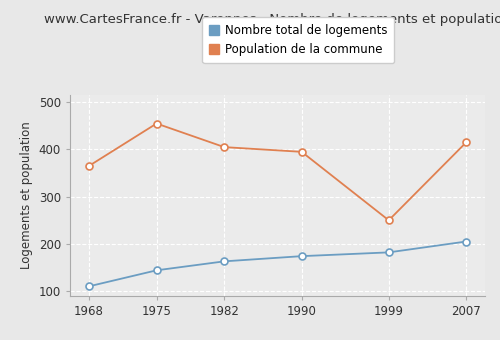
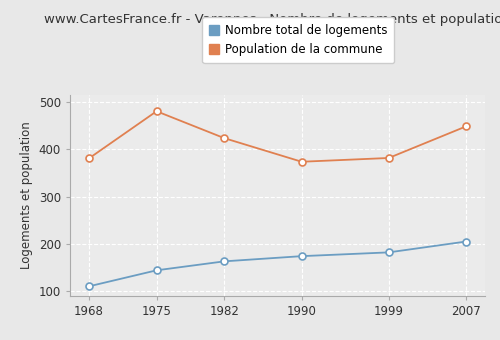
Population de la commune/1968: 365 -> 381
Population de la commune/1975: 455 -> 481
Population de la commune/1982: 405 -> 424
Population de la commune/1990: 395 -> 374
Population de la commune/1999: 250 -> 382
Population de la commune/2007: 415 -> 449
